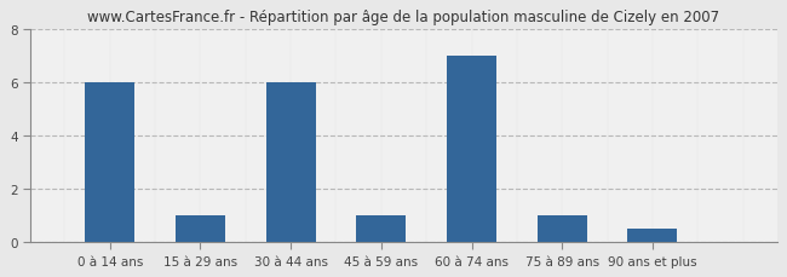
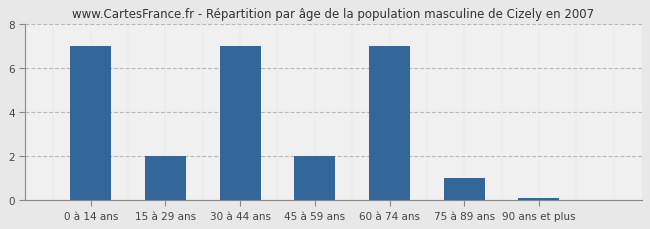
0 à 14 ans: 6.0 -> 7.0
15 à 29 ans: 1.0 -> 2.0
30 à 44 ans: 6.0 -> 7.0
45 à 59 ans: 1.0 -> 2.0
90 ans et plus: 0.5 -> 0.1
